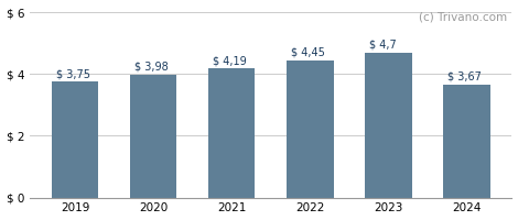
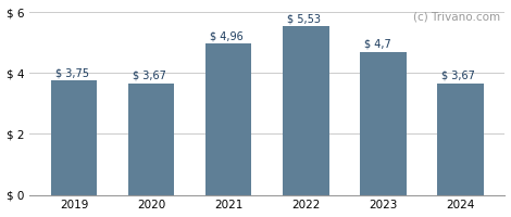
2020: 3,98 -> 3,67
2021: 4,19 -> 4,96
2022: 4,45 -> 5,53
